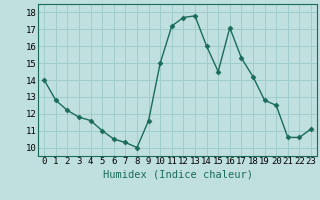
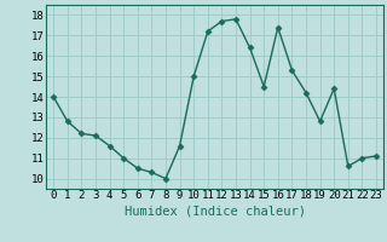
3: 11.8 -> 12.1
14: 16.0 -> 16.4
16: 17.1 -> 17.4
20: 12.5 -> 14.4
22: 10.6 -> 11.0
